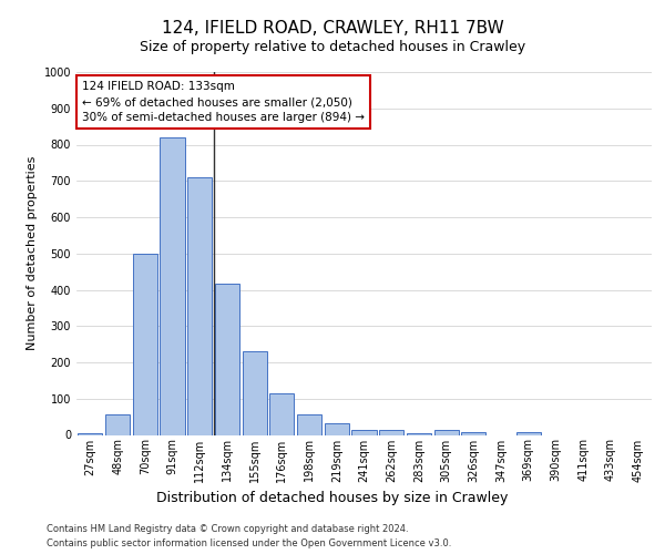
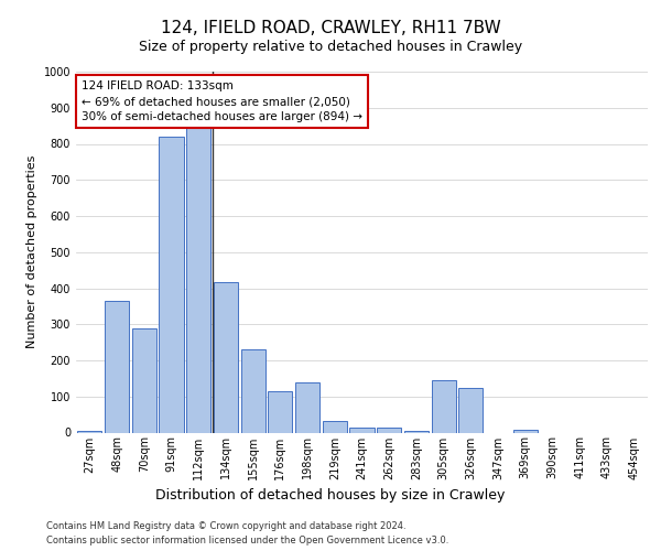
48sqm: 57 -> 365
70sqm: 500 -> 290
112sqm: 710 -> 845
198sqm: 55 -> 140
305sqm: 13 -> 145
326sqm: 8 -> 125
